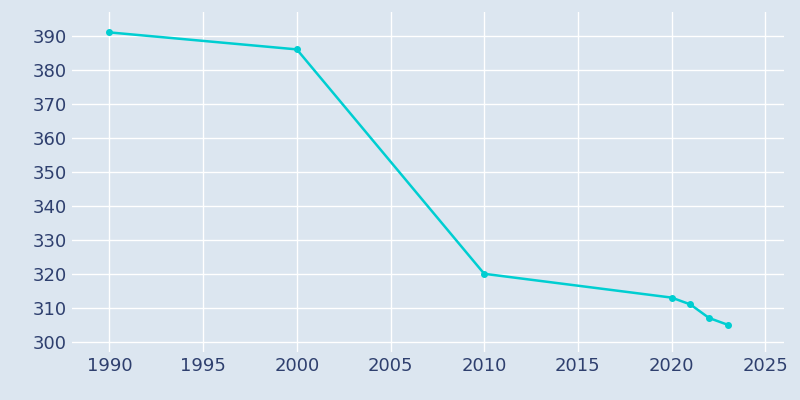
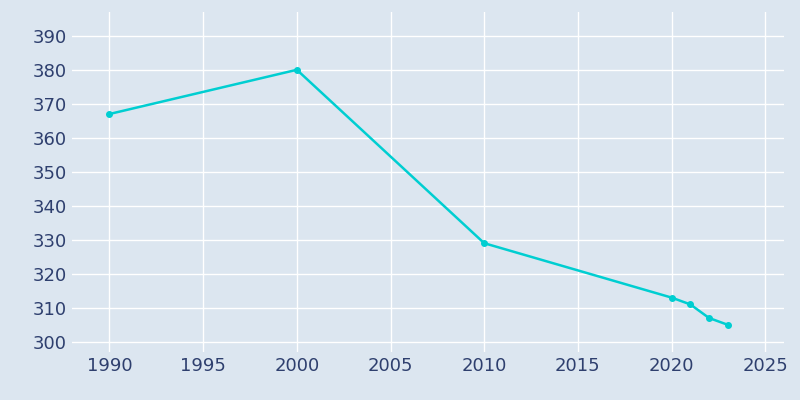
1990: 391 -> 367
2000: 386 -> 380
2010: 320 -> 329
